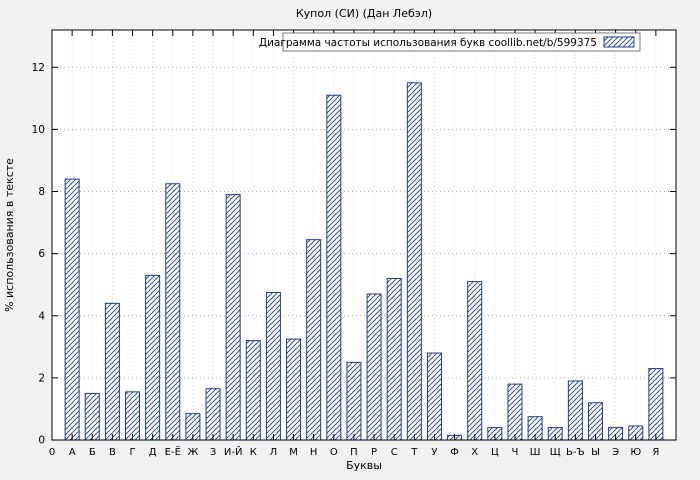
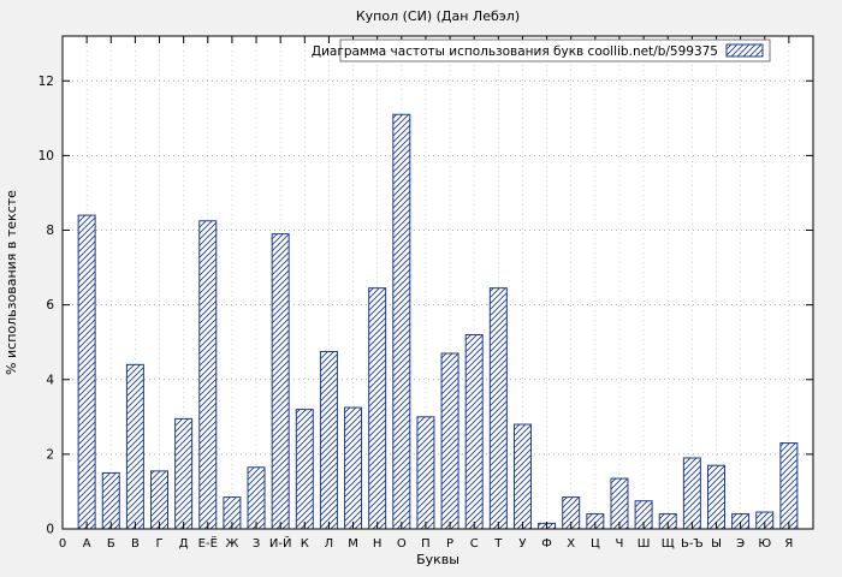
Д: 5.3 -> 3.0
П: 2.5 -> 3.0
Т: 11.5 -> 6.5
Х: 5.1 -> 0.8
Ч: 1.8 -> 1.4
Ы: 1.2 -> 1.7
